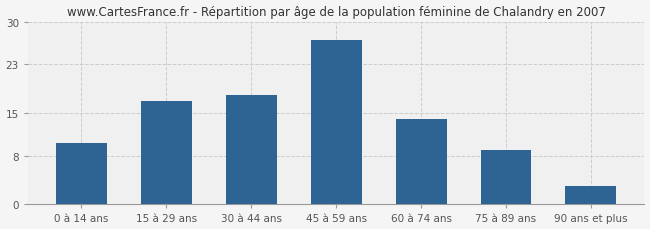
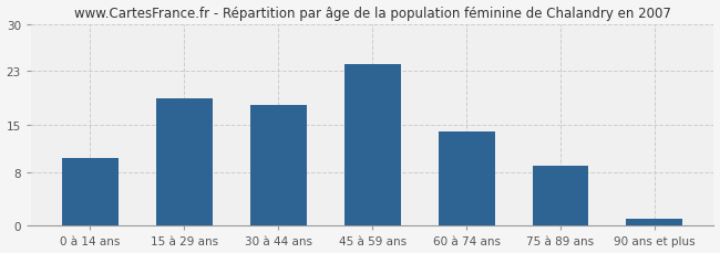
15 à 29 ans: 17 -> 19
45 à 59 ans: 27 -> 24
90 ans et plus: 3 -> 1
